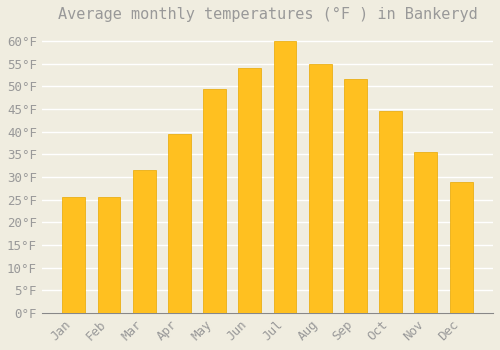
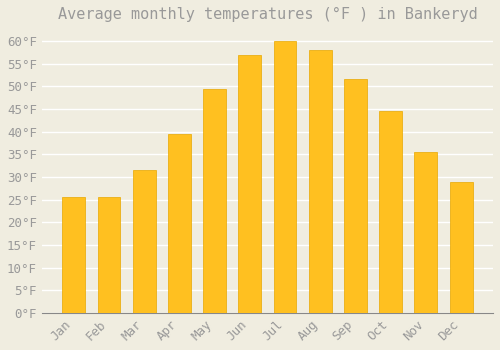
Jun: 54.0°F -> 57.0°F
Aug: 55.0°F -> 58.0°F
